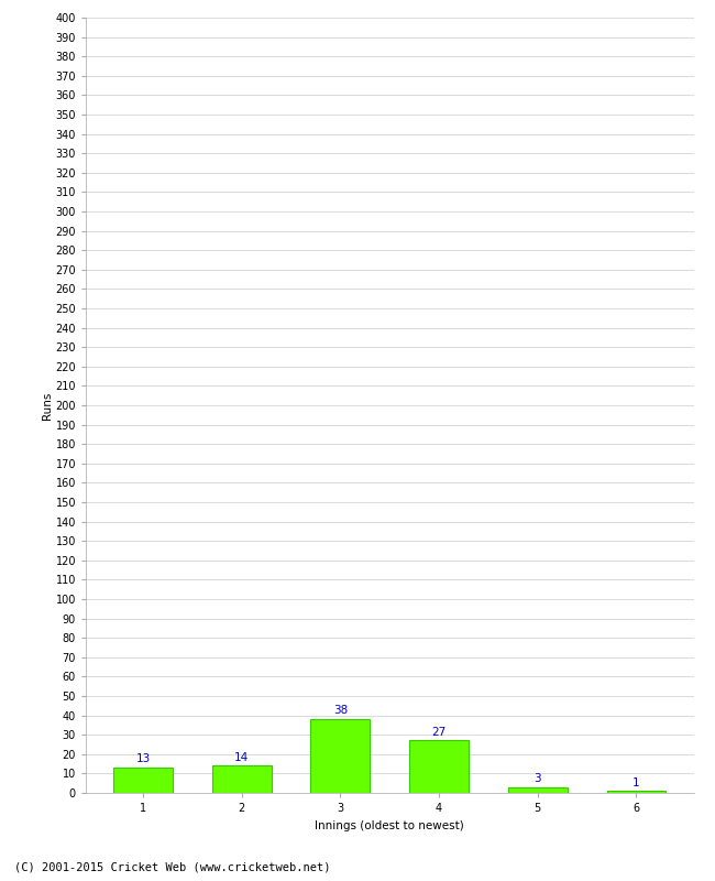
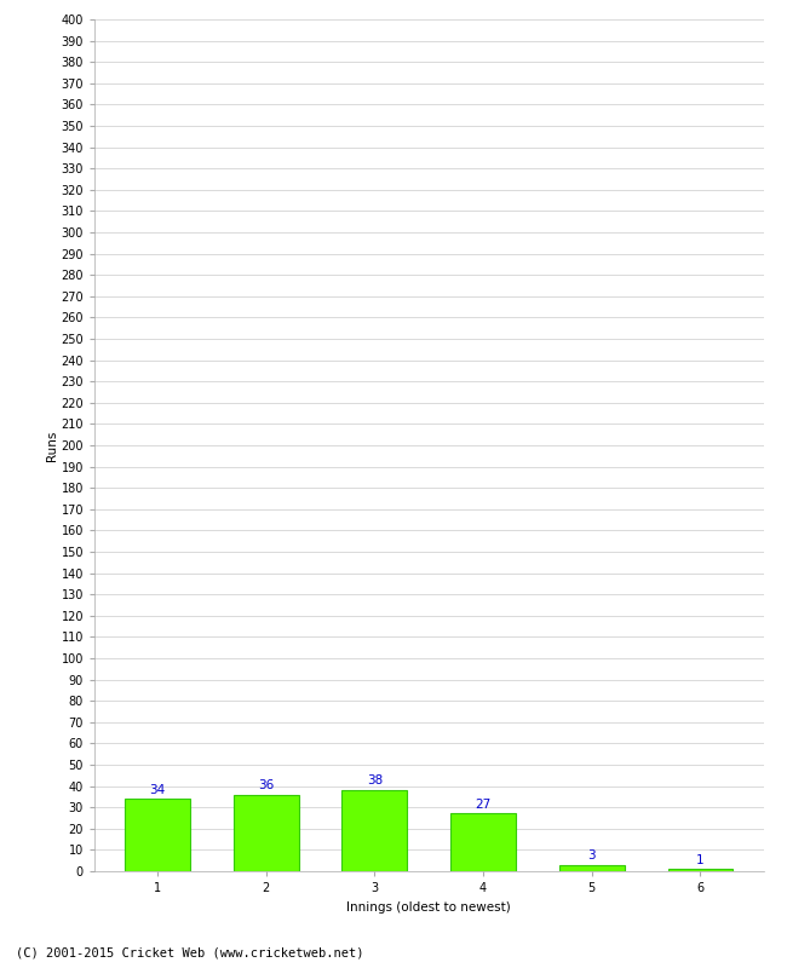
1: 13 -> 34
2: 14 -> 36
